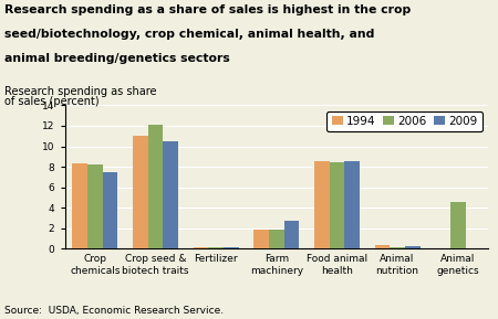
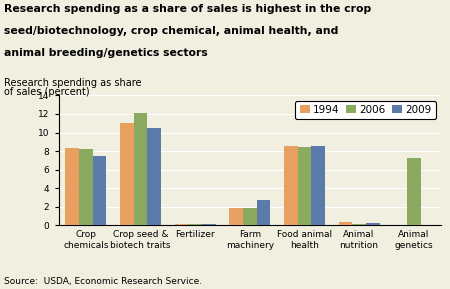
2006/Animal genetics: 4.6 -> 7.3
